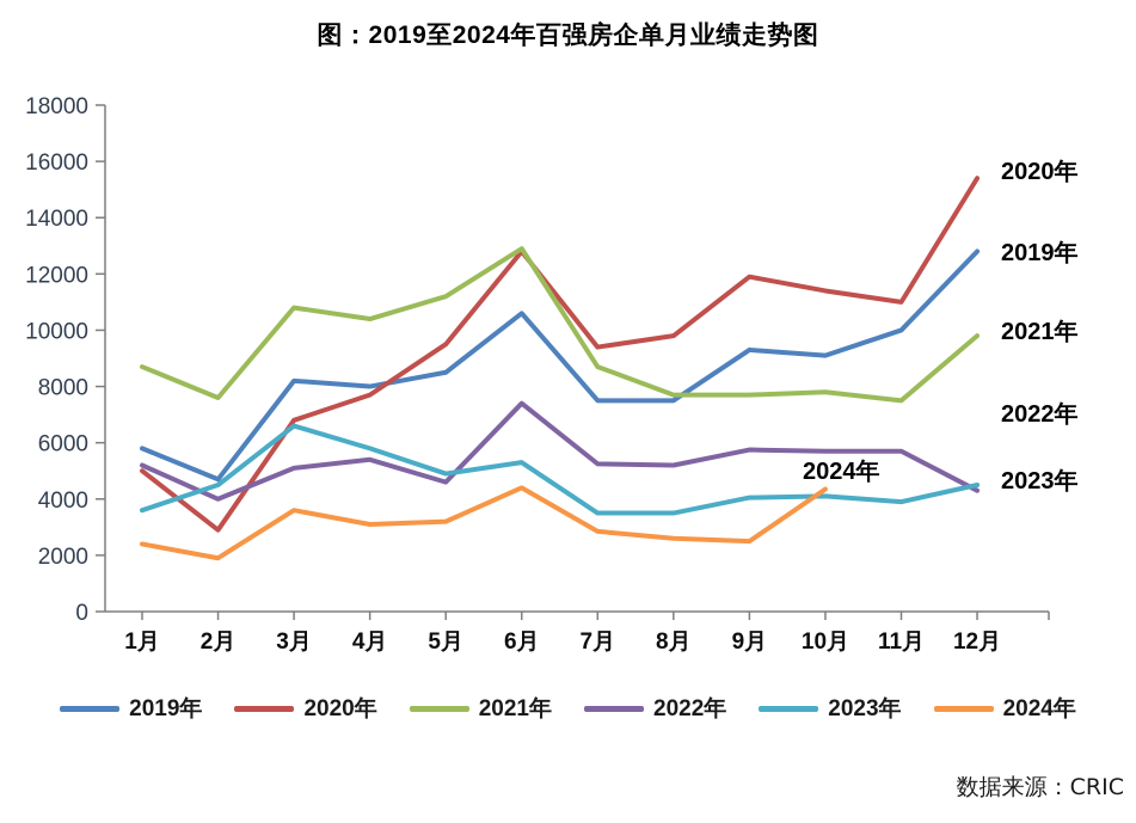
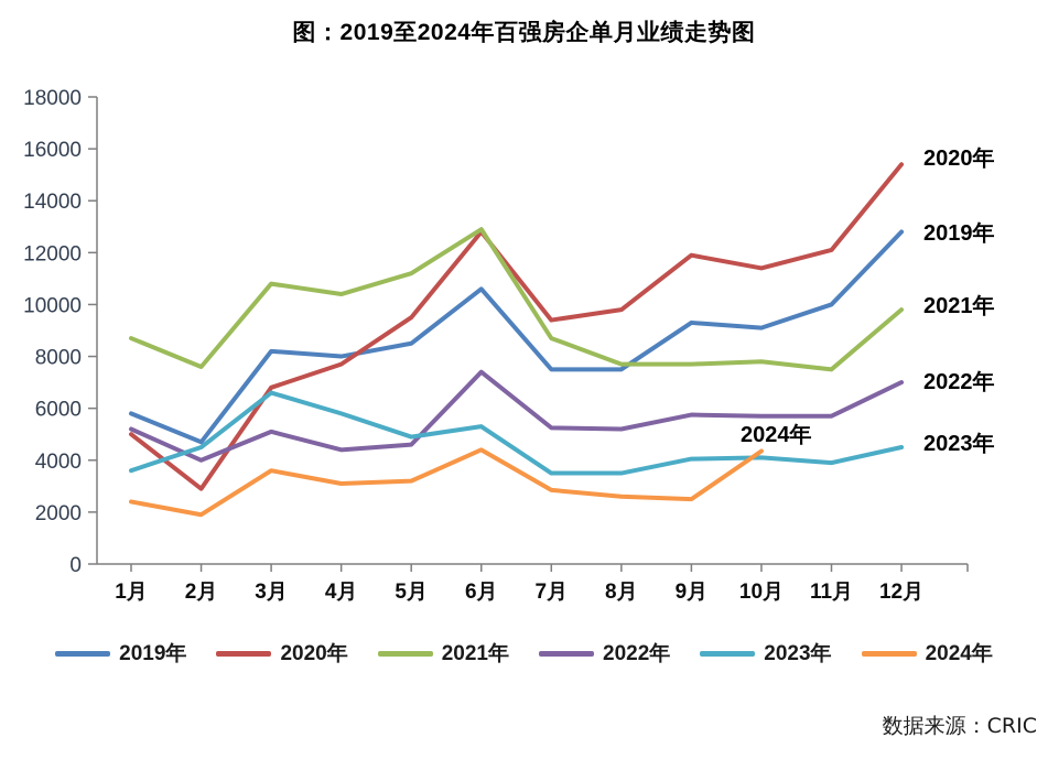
2022年/4月: 5400 -> 4400
2020年/11月: 11000 -> 12100
2022年/12月: 4300 -> 7000
